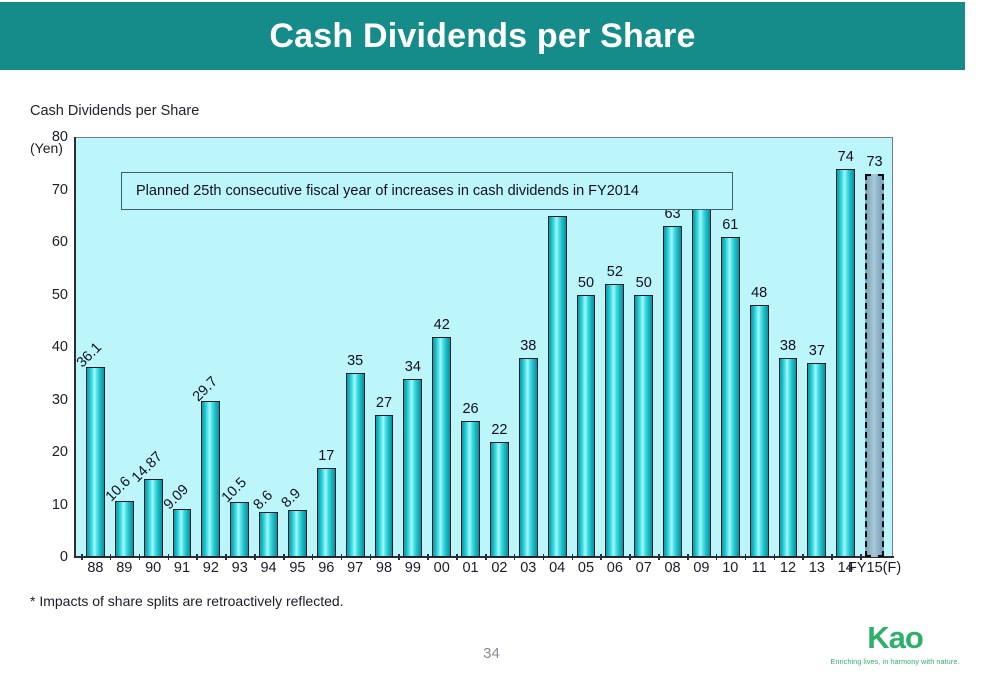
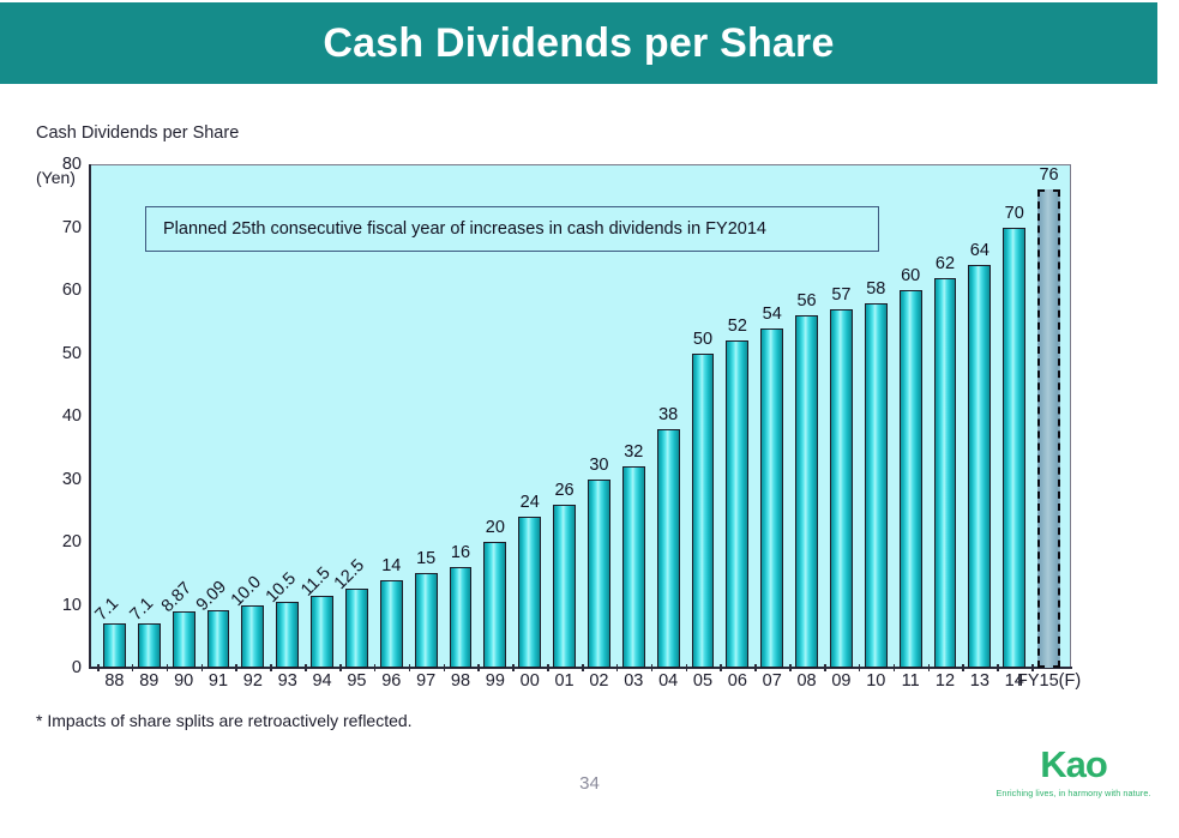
88: 36.1 -> 7.1
89: 10.6 -> 7.1
90: 14.87 -> 8.87
92: 29.7 -> 10.0
94: 8.6 -> 11.5
95: 8.9 -> 12.5
96: 17 -> 14
97: 35 -> 15
98: 27 -> 16
99: 34 -> 20
00: 42 -> 24
02: 22 -> 30
03: 38 -> 32
04: 65 -> 38
07: 50 -> 54
08: 63 -> 56
09: 68 -> 57
10: 61 -> 58
11: 48 -> 60
12: 38 -> 62
13: 37 -> 64
14: 74 -> 70
FY15(F): 73 -> 76
